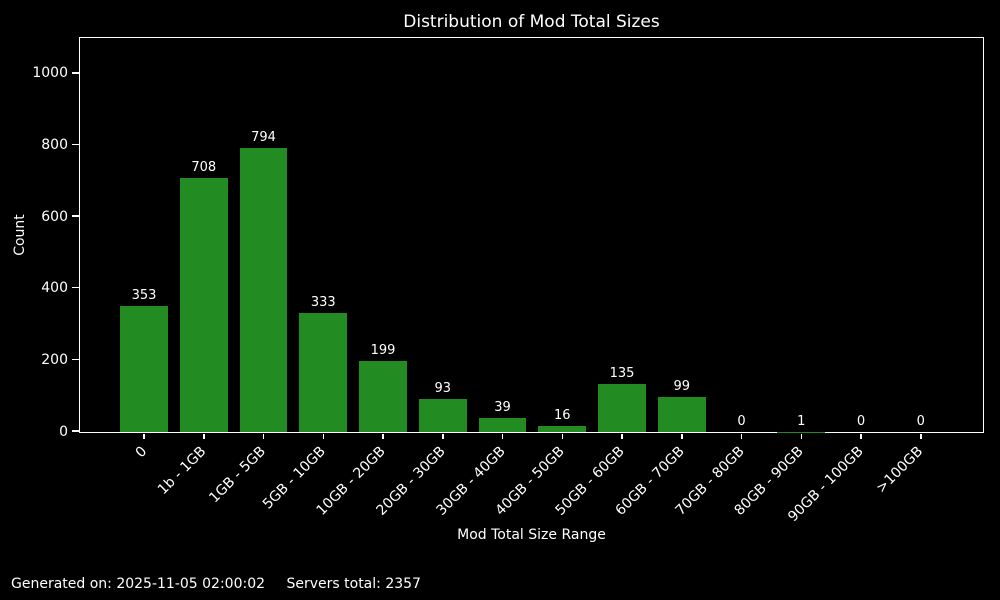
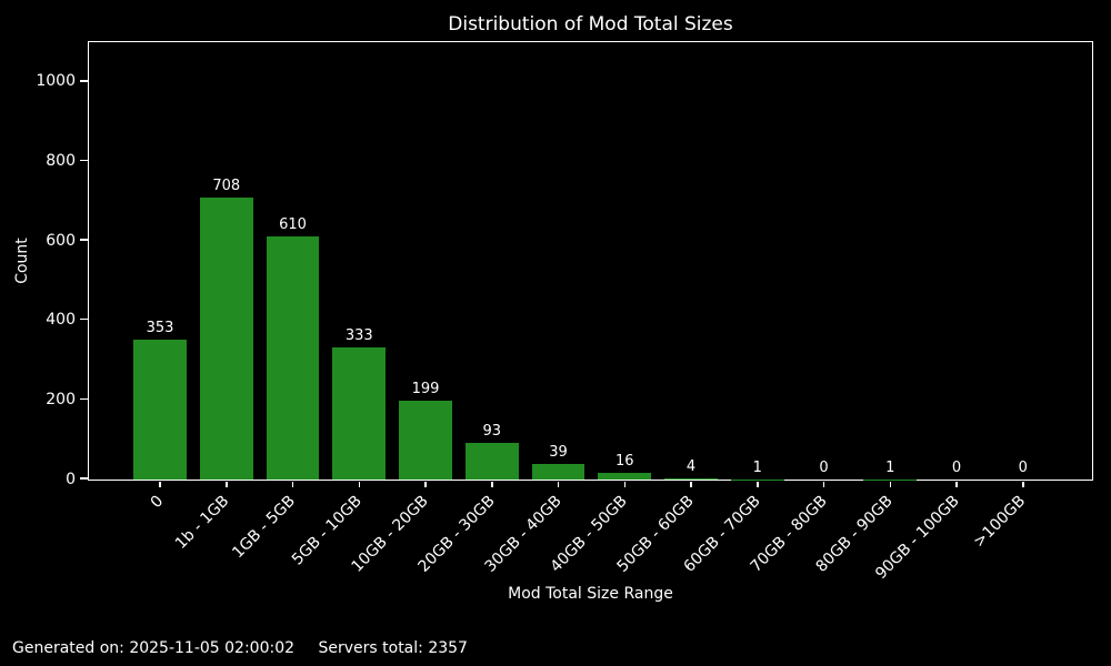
1GB - 5GB: 794 -> 610
50GB - 60GB: 135 -> 4
60GB - 70GB: 99 -> 1
